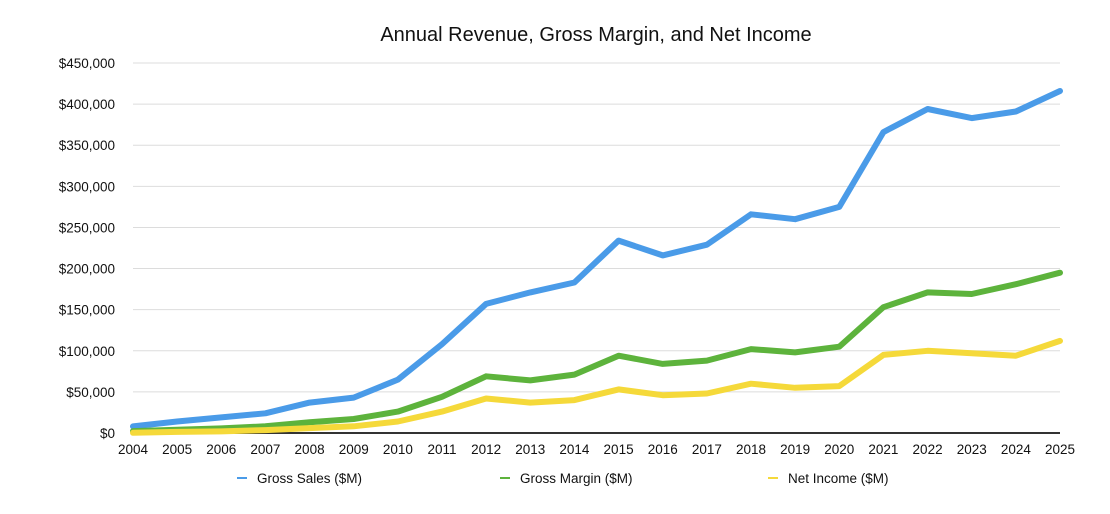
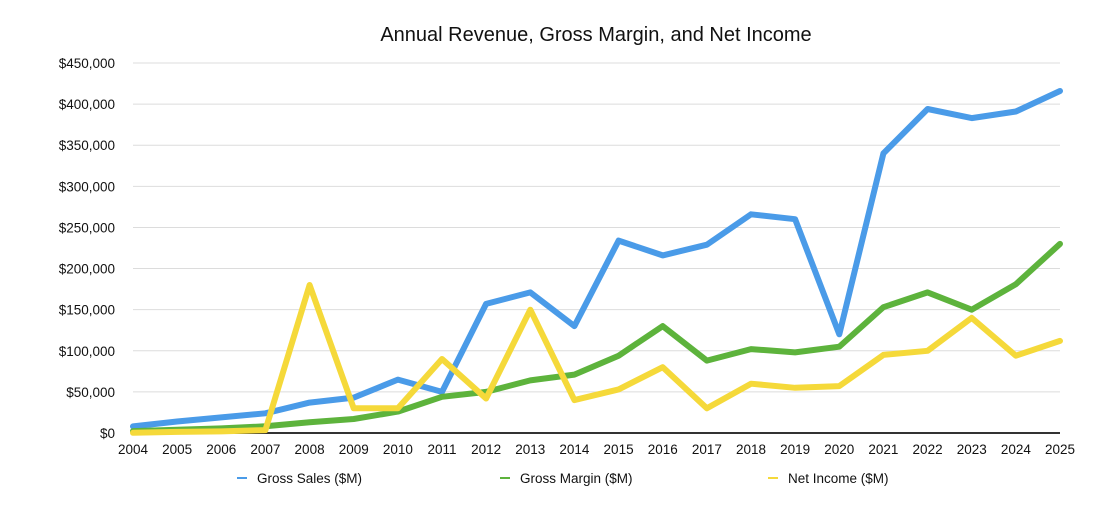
Net Income ($M)/2008: $10000 -> $180000
Net Income ($M)/2009: $10000 -> $30000
Net Income ($M)/2010: $10000 -> $30000
Gross Sales ($M)/2011: $110000 -> $50000
Net Income ($M)/2011: $30000 -> $90000
Gross Margin ($M)/2012: $70000 -> $50000
Net Income ($M)/2013: $40000 -> $150000
Gross Sales ($M)/2014: $180000 -> $130000
Gross Margin ($M)/2016: $80000 -> $130000
Net Income ($M)/2016: $50000 -> $80000
Net Income ($M)/2017: $50000 -> $30000
Gross Sales ($M)/2020: $280000 -> $120000
Gross Sales ($M)/2021: $370000 -> $340000
Gross Margin ($M)/2023: $170000 -> $150000
Net Income ($M)/2023: $100000 -> $140000
Gross Margin ($M)/2025: $200000 -> $230000
